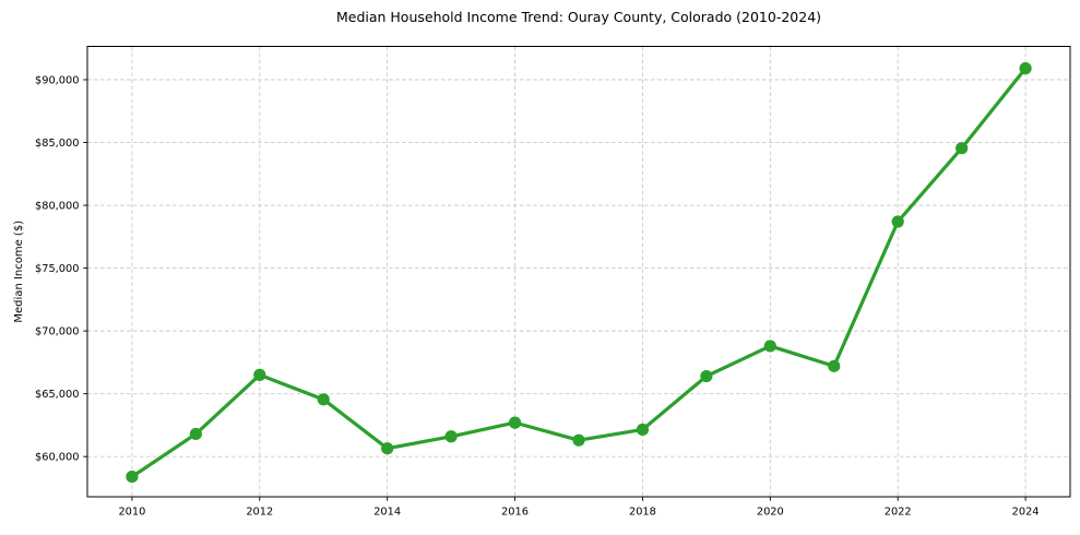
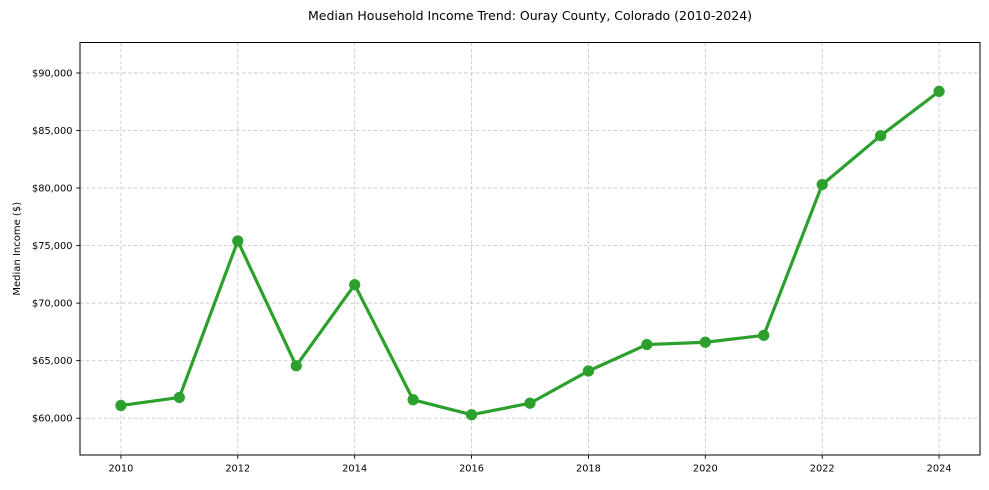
2010: $58400 -> $61100
2012: $66500 -> $75400
2014: $60600 -> $71600
2016: $62700 -> $60300
2018: $62200 -> $64100
2020: $68800 -> $66600
2022: $78700 -> $80300
2024: $90900 -> $88400
